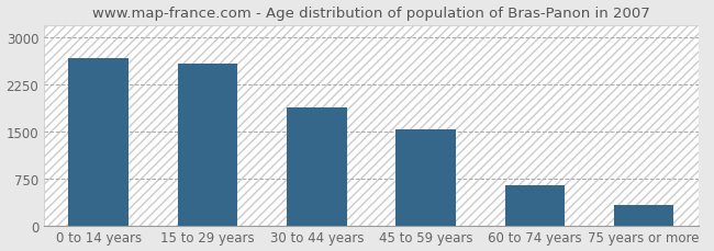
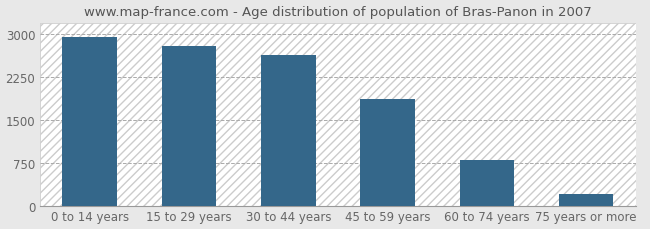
0 to 14 years: 2680 -> 2960
15 to 29 years: 2580 -> 2790
30 to 44 years: 1880 -> 2640
45 to 59 years: 1540 -> 1860
60 to 74 years: 640 -> 790
75 years or more: 320 -> 200
